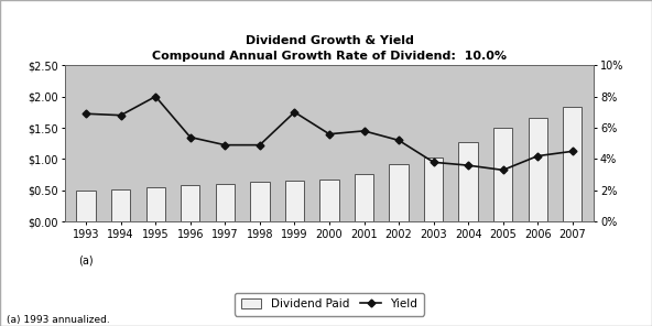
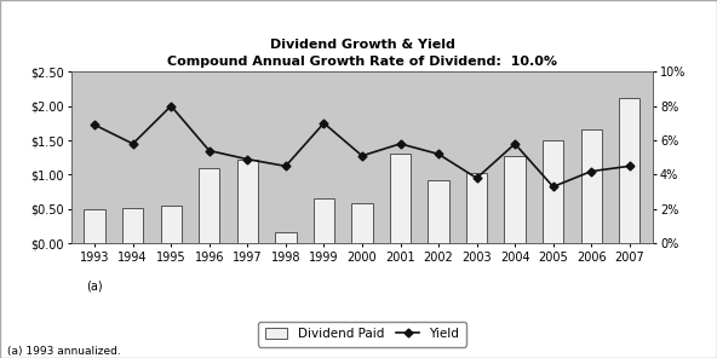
Yield/1994: 6.8% -> 5.8%
Dividend Paid/1996: $0.58 -> $1.10
Dividend Paid/1997: $0.60 -> $1.22
Dividend Paid/1998: $0.63 -> $0.16
Yield/1998: 4.9% -> 4.5%
Dividend Paid/2000: $0.68 -> $0.58
Yield/2000: 5.6% -> 5.1%
Dividend Paid/2001: $0.76 -> $1.30
Yield/2004: 3.6% -> 5.8%
Dividend Paid/2007: $1.84 -> $2.12
